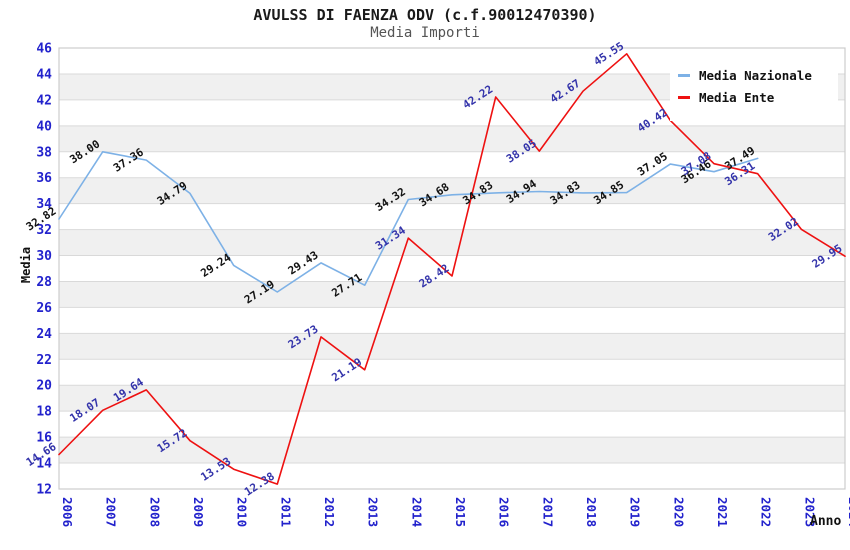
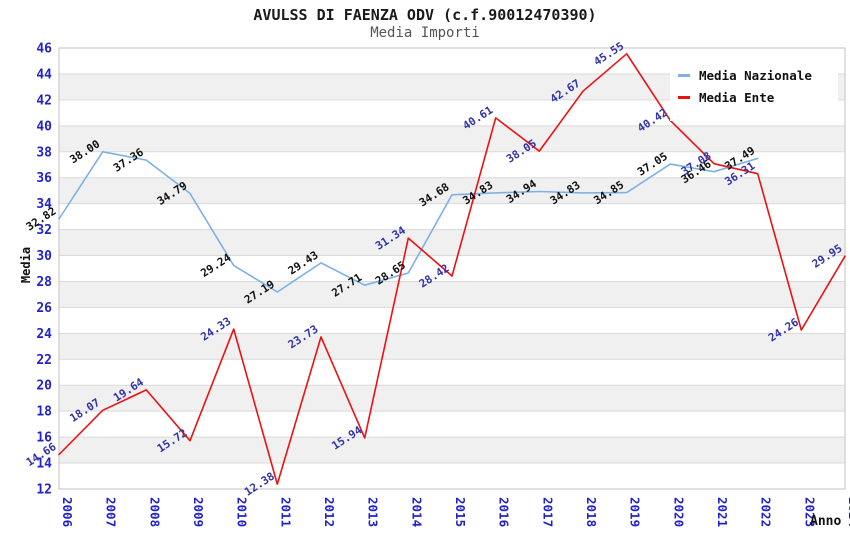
Media Ente/2010: 13.53 -> 24.33
Media Ente/2013: 21.19 -> 15.94
Media Nazionale/2014: 34.32 -> 28.65
Media Ente/2016: 42.22 -> 40.61
Media Ente/2023: 32.02 -> 24.26
